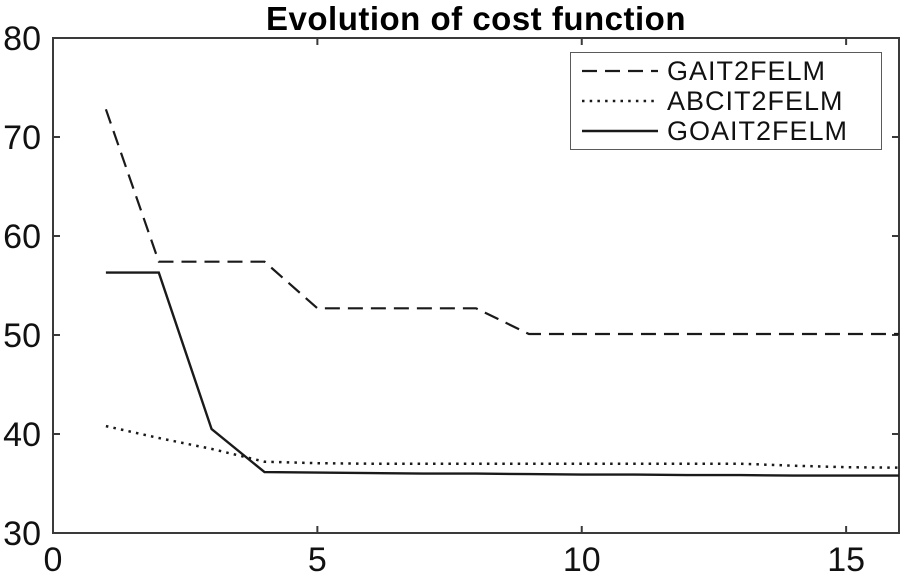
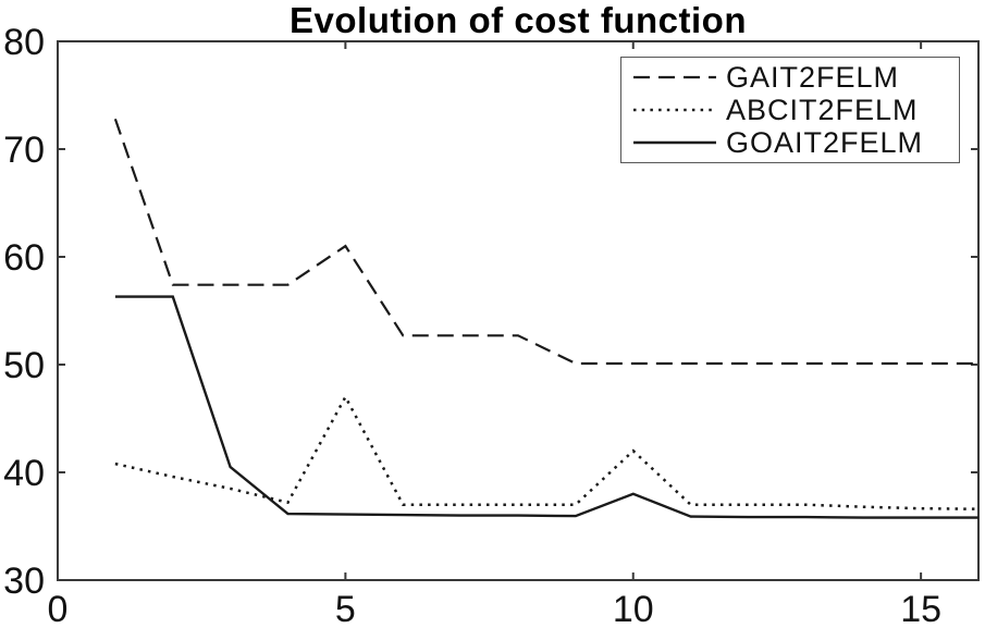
GAIT2FELM/5: 53 -> 61
ABCIT2FELM/5: 37 -> 47
ABCIT2FELM/10: 37 -> 42
GOAIT2FELM/10: 36 -> 38
